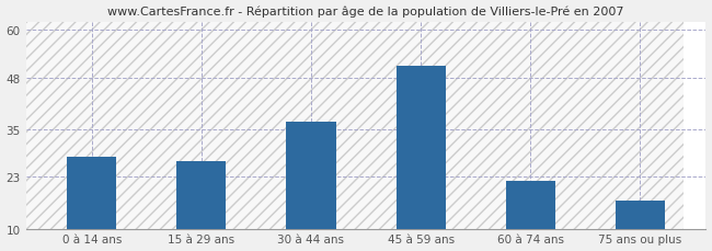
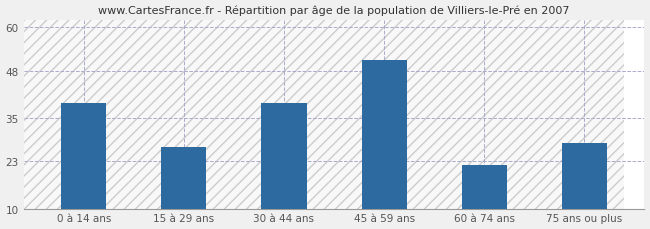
0 à 14 ans: 28 -> 39
30 à 44 ans: 37 -> 39
75 ans ou plus: 17 -> 28
